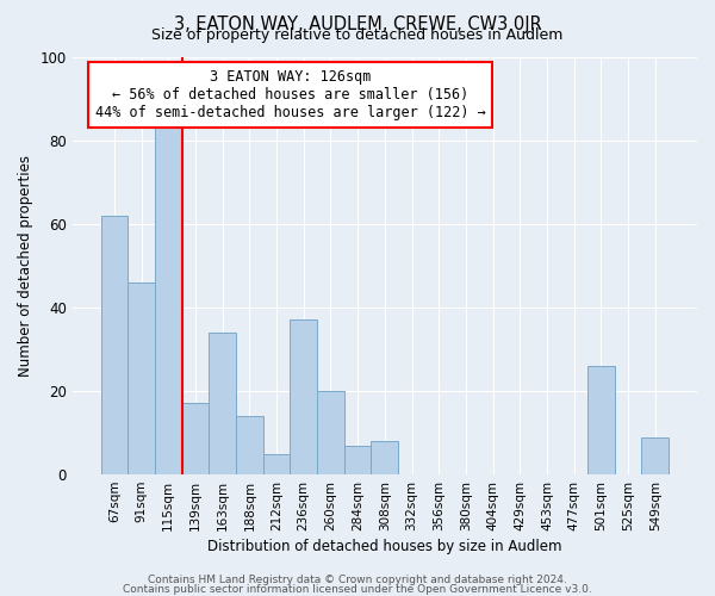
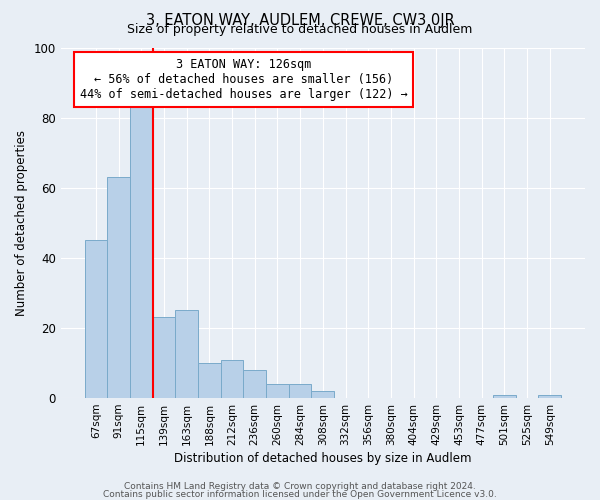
67sqm: 62 -> 45
91sqm: 46 -> 63
139sqm: 17 -> 23
163sqm: 34 -> 25
188sqm: 14 -> 10
212sqm: 5 -> 11
236sqm: 37 -> 8
260sqm: 20 -> 4
284sqm: 7 -> 4
308sqm: 8 -> 2
501sqm: 26 -> 1
549sqm: 9 -> 1
